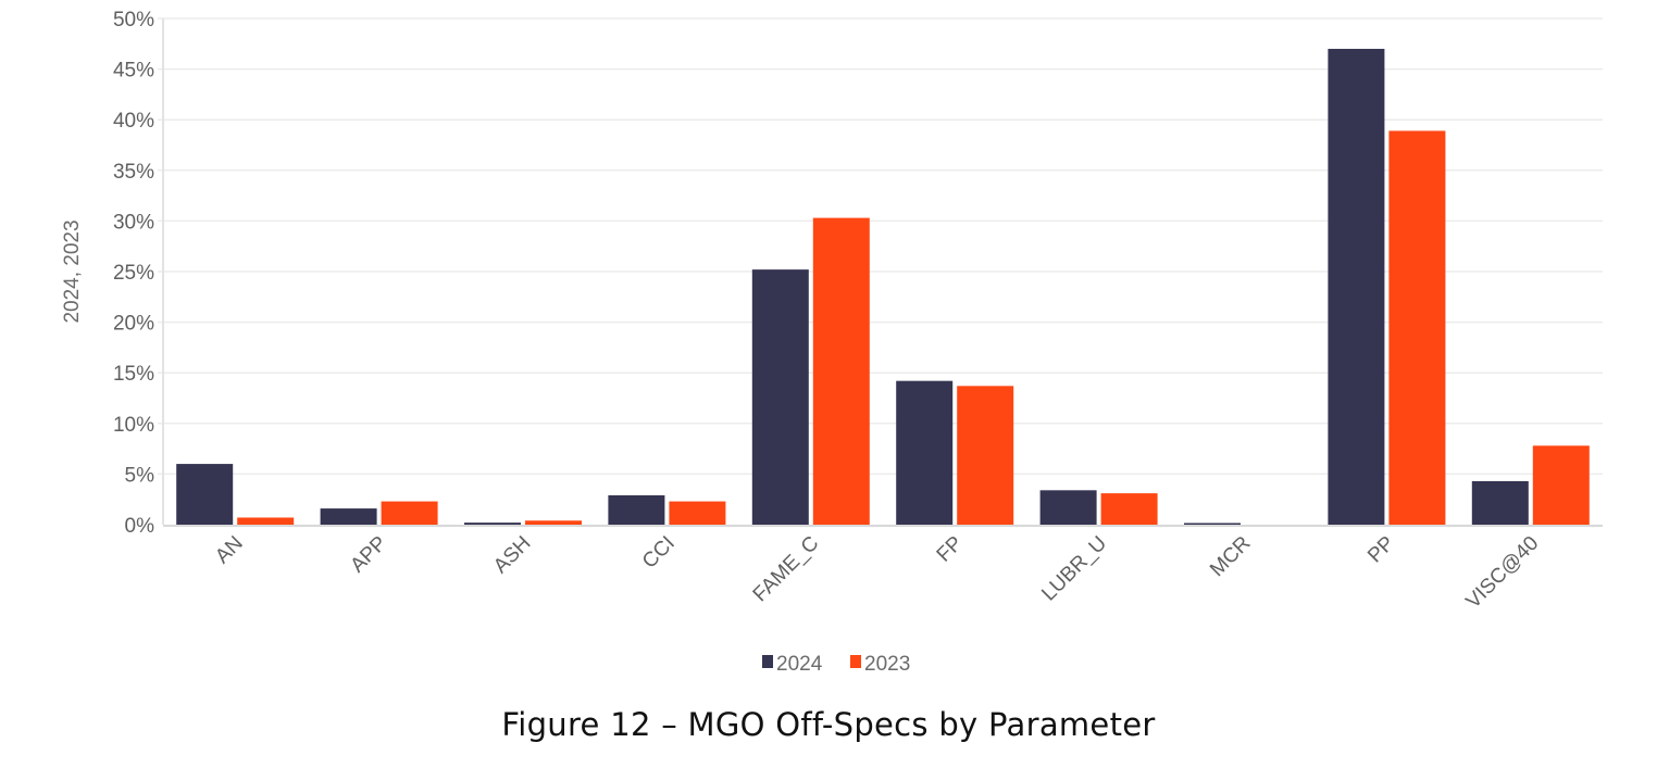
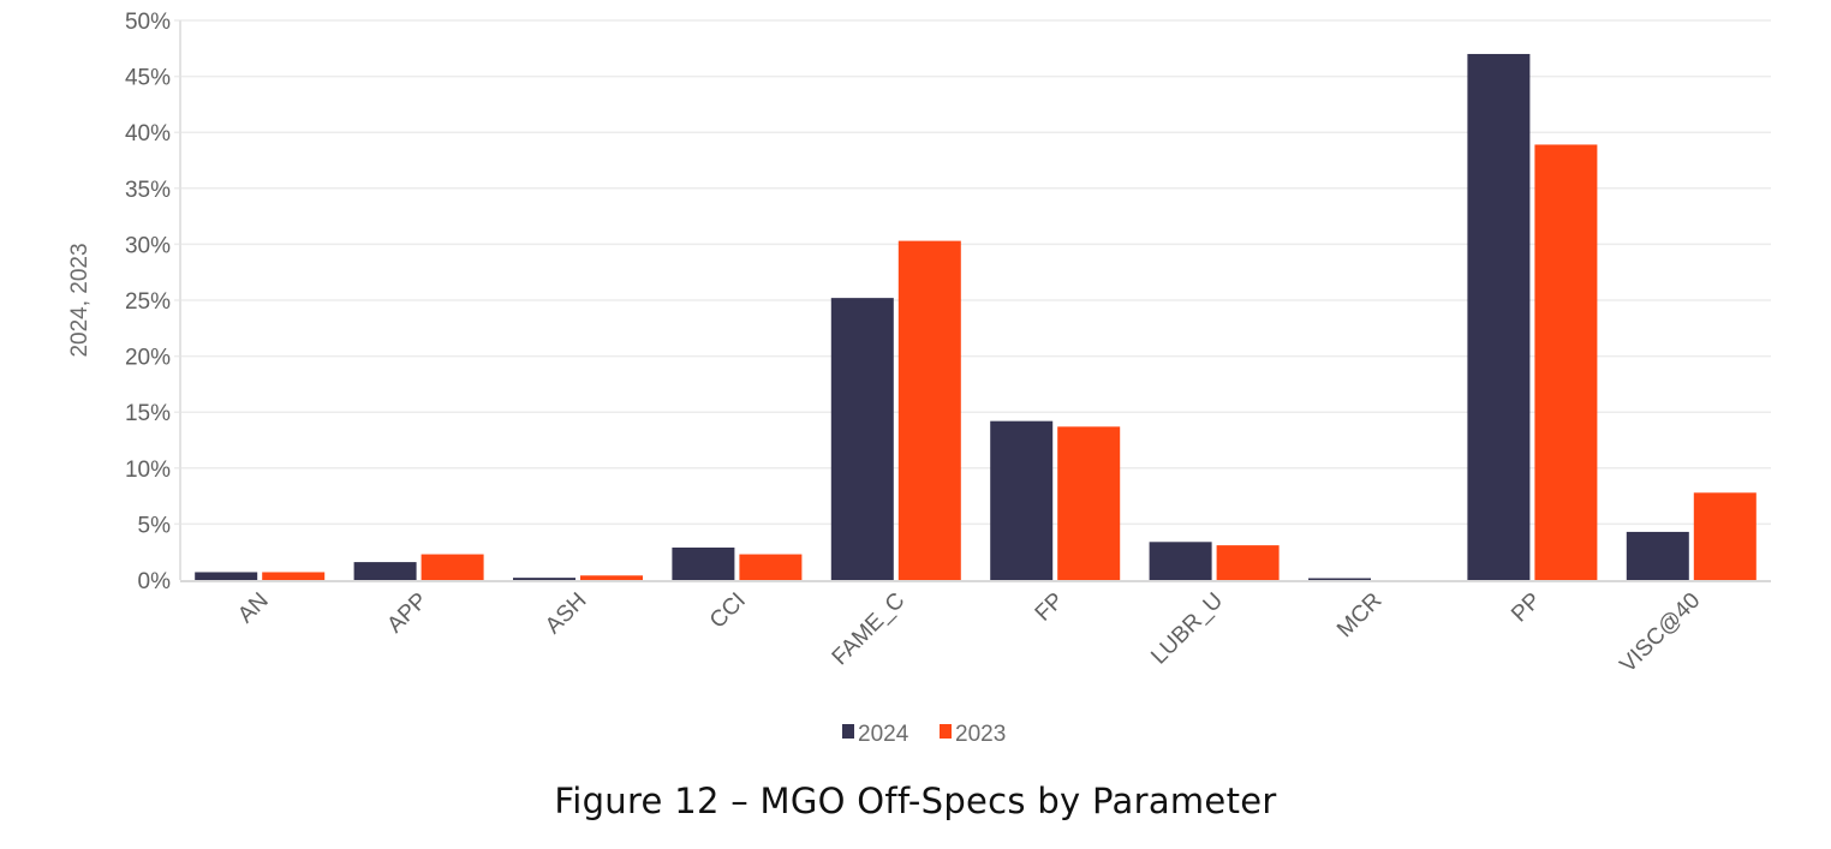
2024/AN: 6% -> 1%
